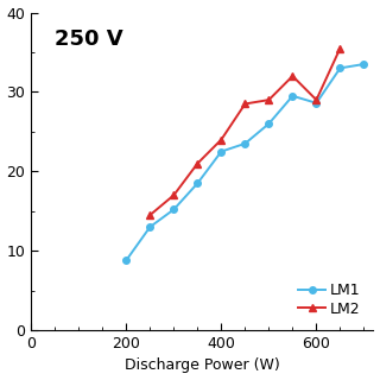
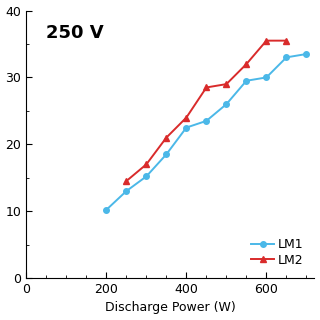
LM1/200: 8.8 -> 10.2
LM1/600: 28.6 -> 30.0
LM2/600: 29.0 -> 35.5
